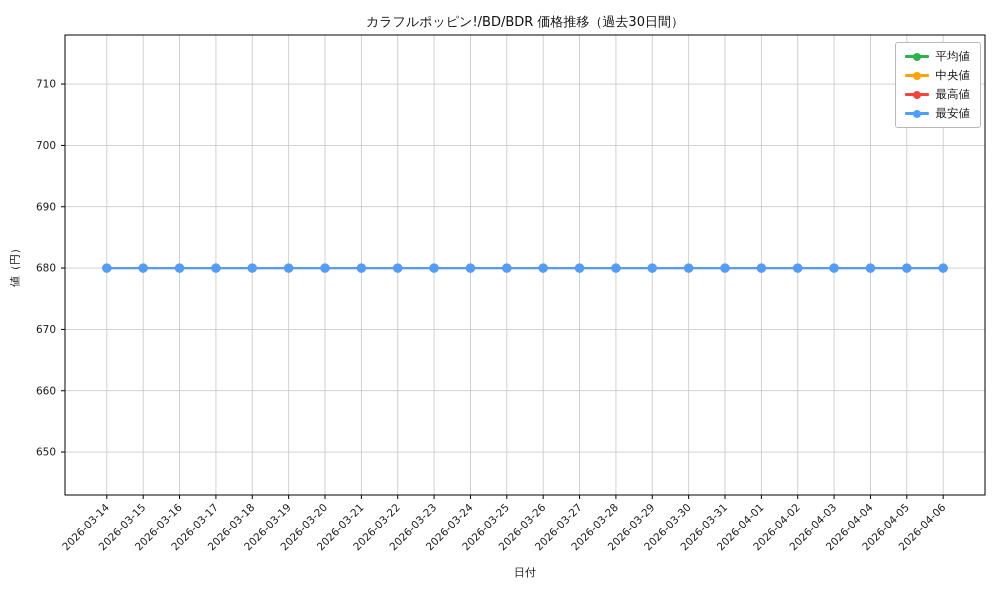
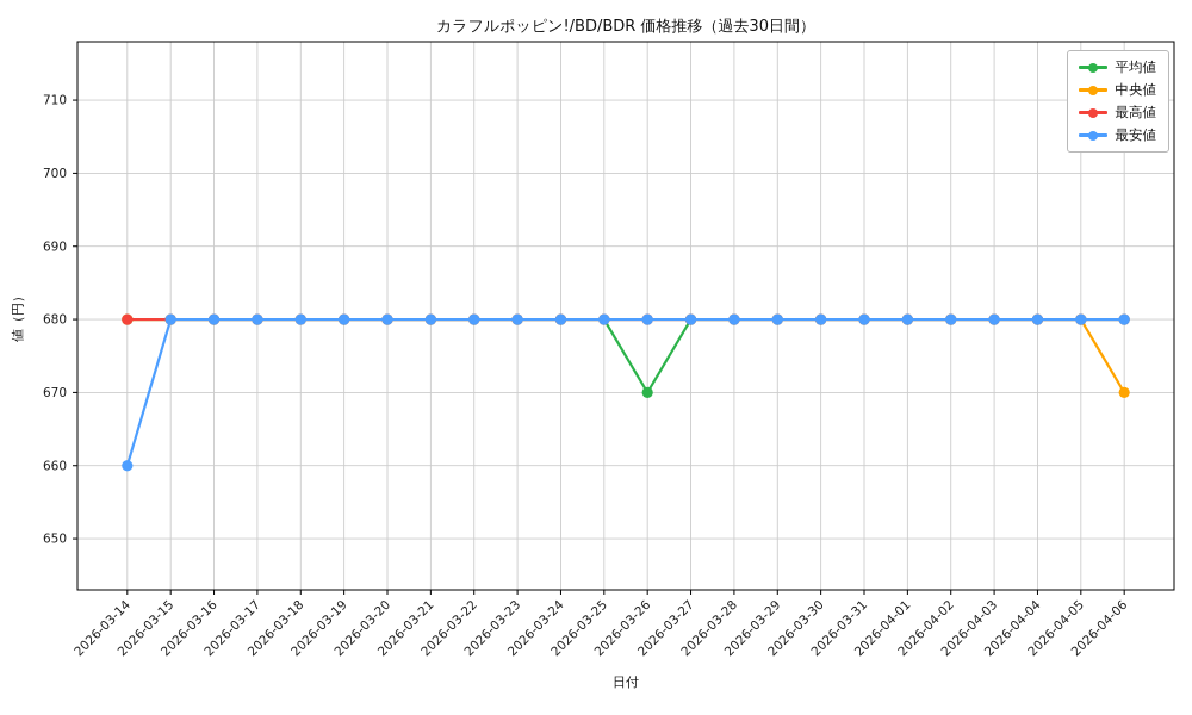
最安値/2026-03-14: 680 -> 660
平均値/2026-03-26: 680 -> 670
中央値/2026-04-06: 680 -> 670
